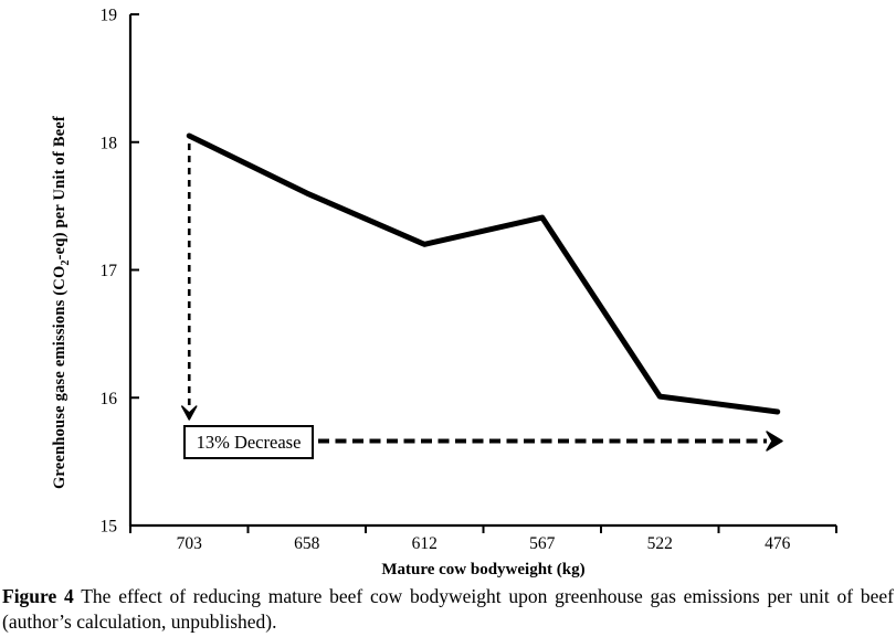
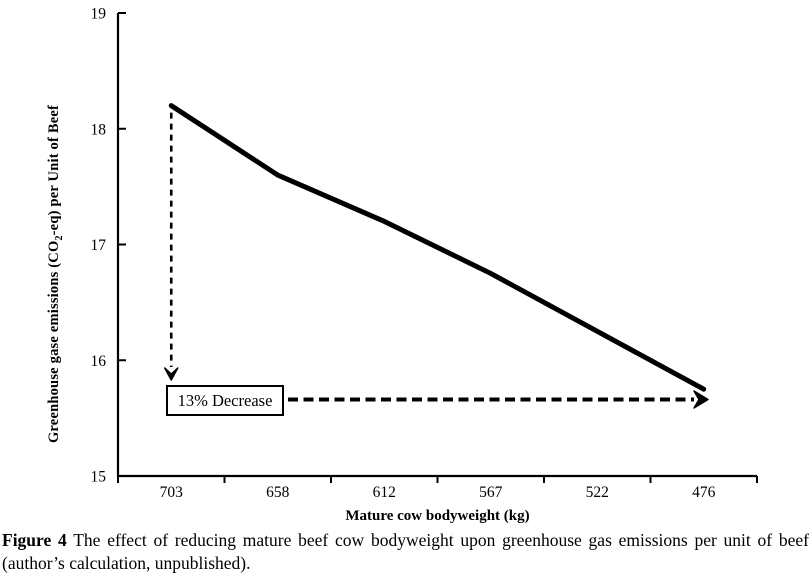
703: 18.05 -> 18.20
567: 17.41 -> 16.75
522: 16.01 -> 16.25
476: 15.89 -> 15.75
